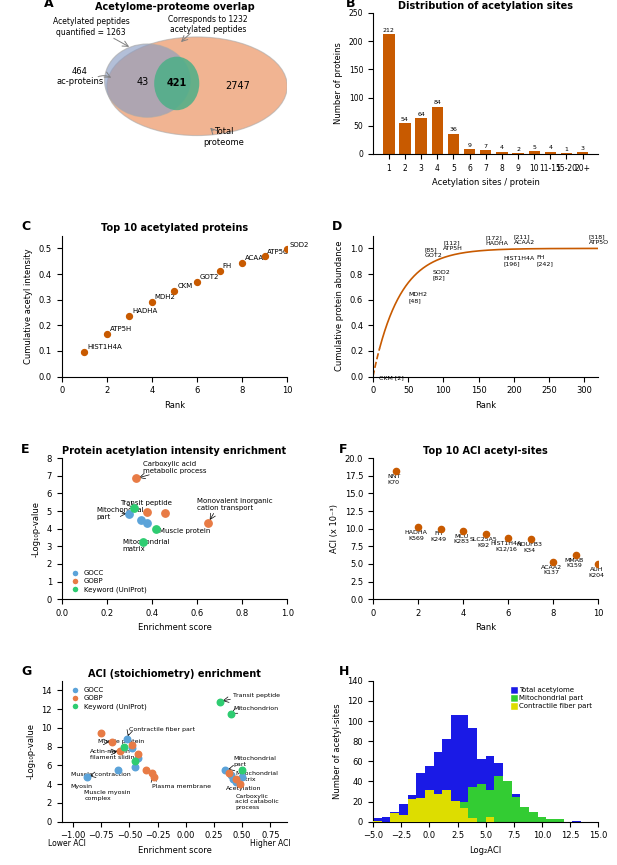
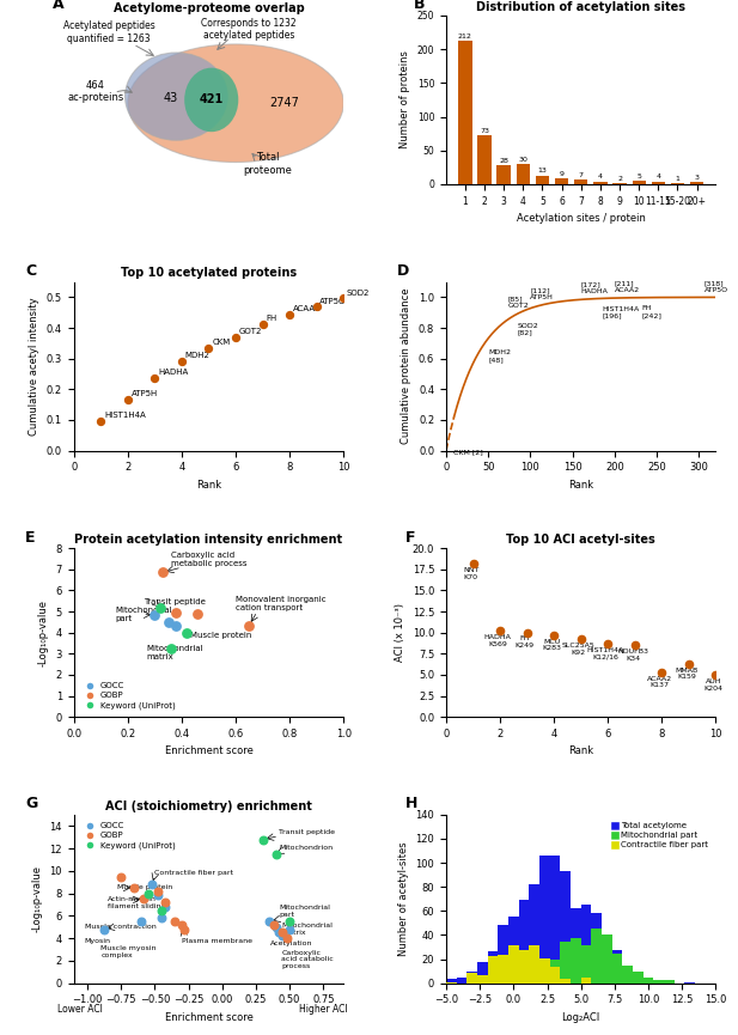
Distribution of acetylation sites/2: 54 -> 73
Distribution of acetylation sites/3: 64 -> 28
Distribution of acetylation sites/4: 84 -> 30
Distribution of acetylation sites/5: 36 -> 13
